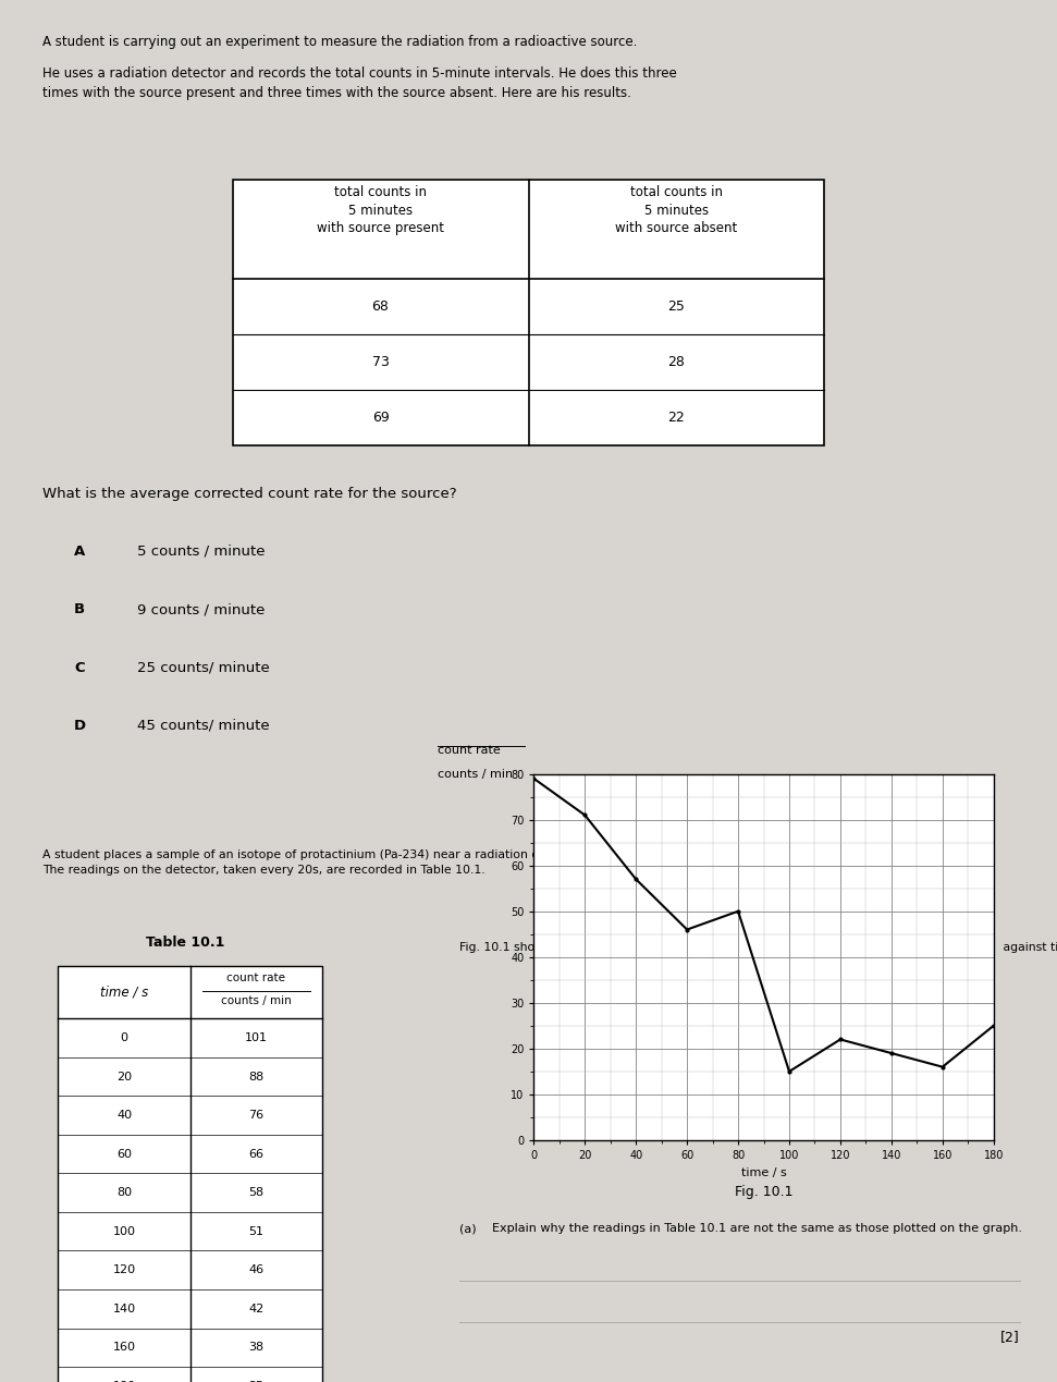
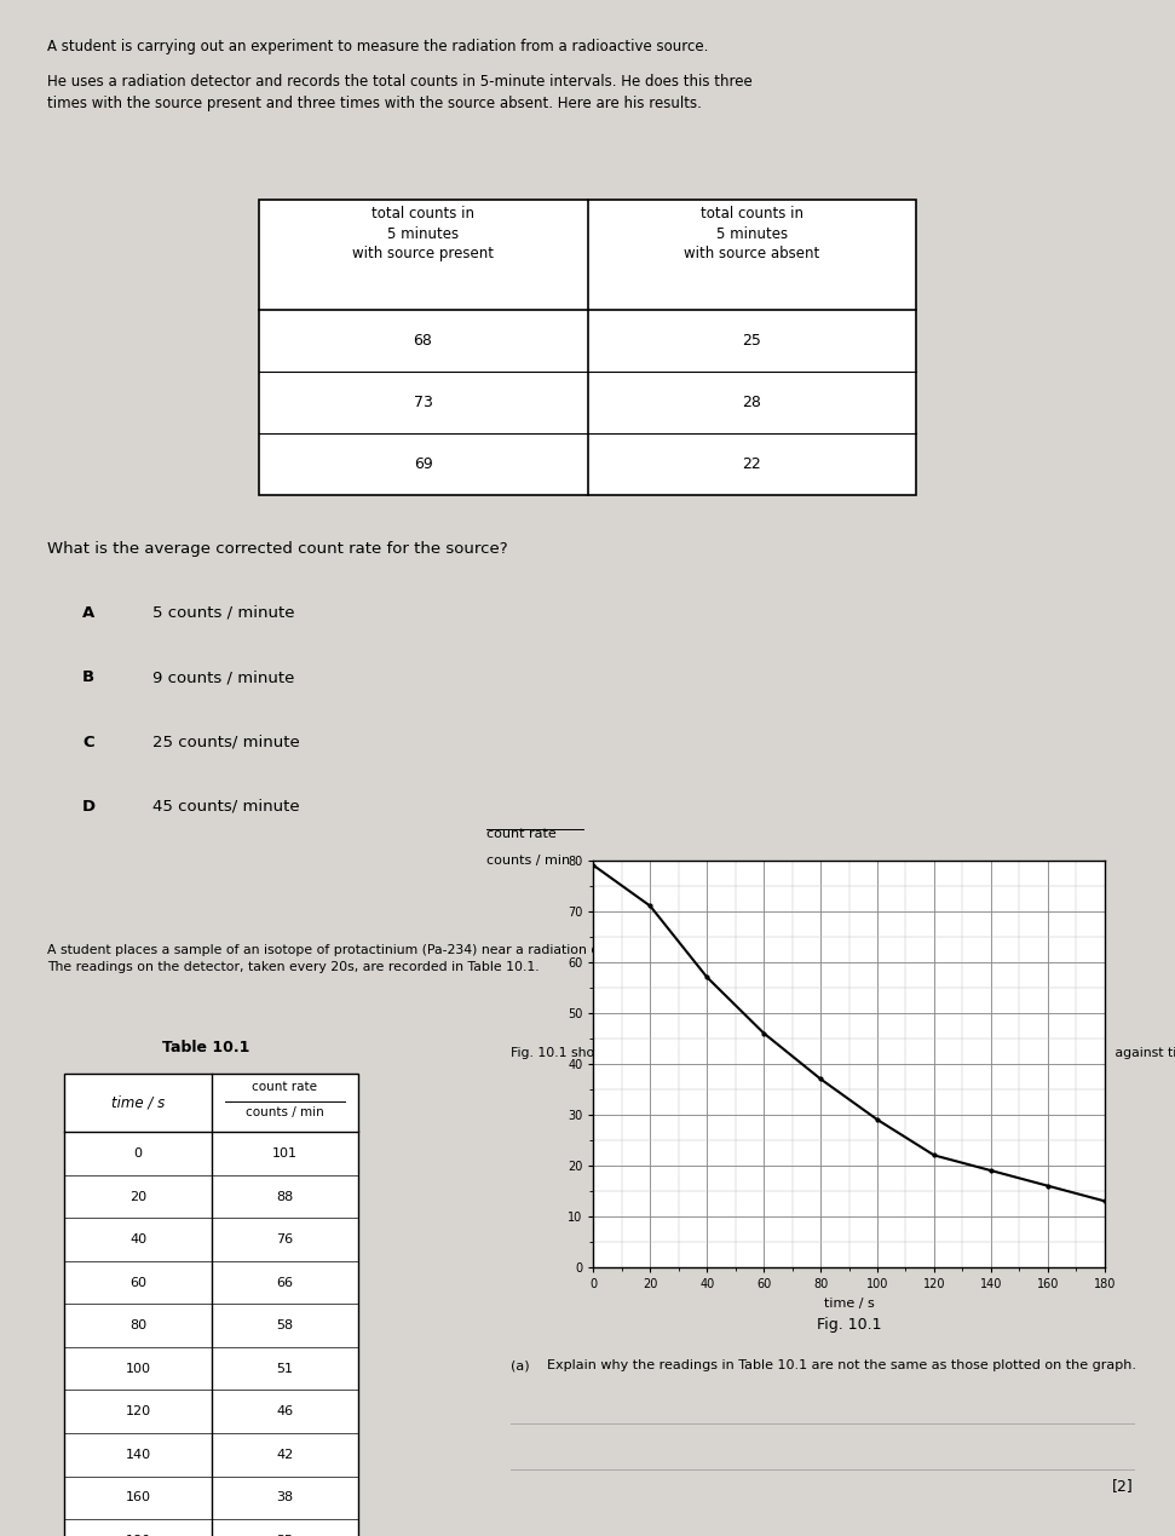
80: 50 -> 37
100: 15 -> 29
180: 25 -> 13
